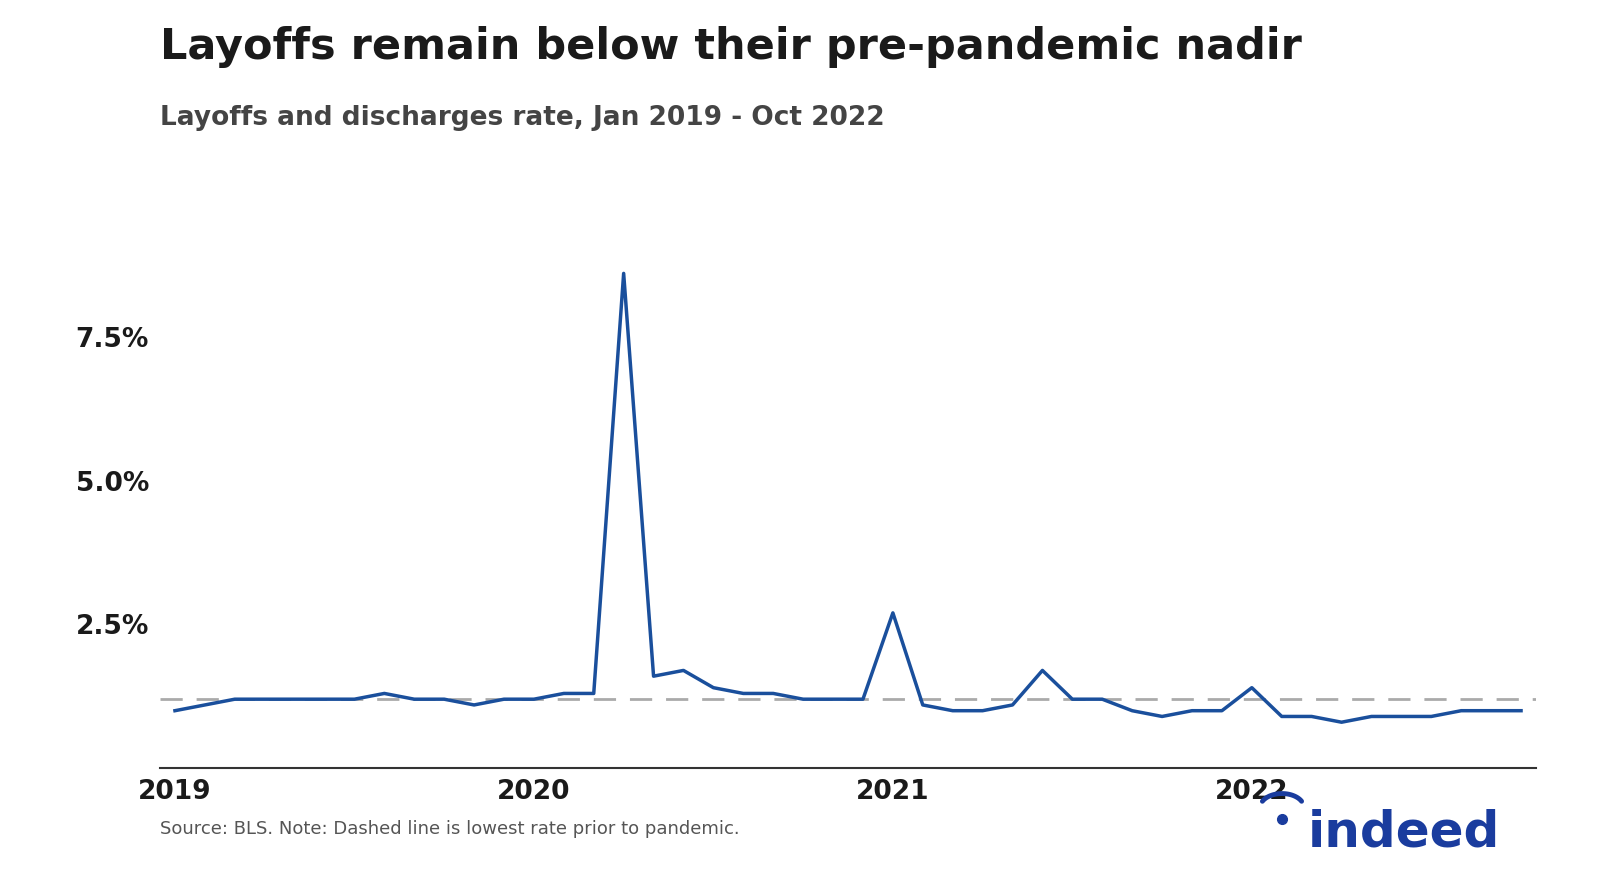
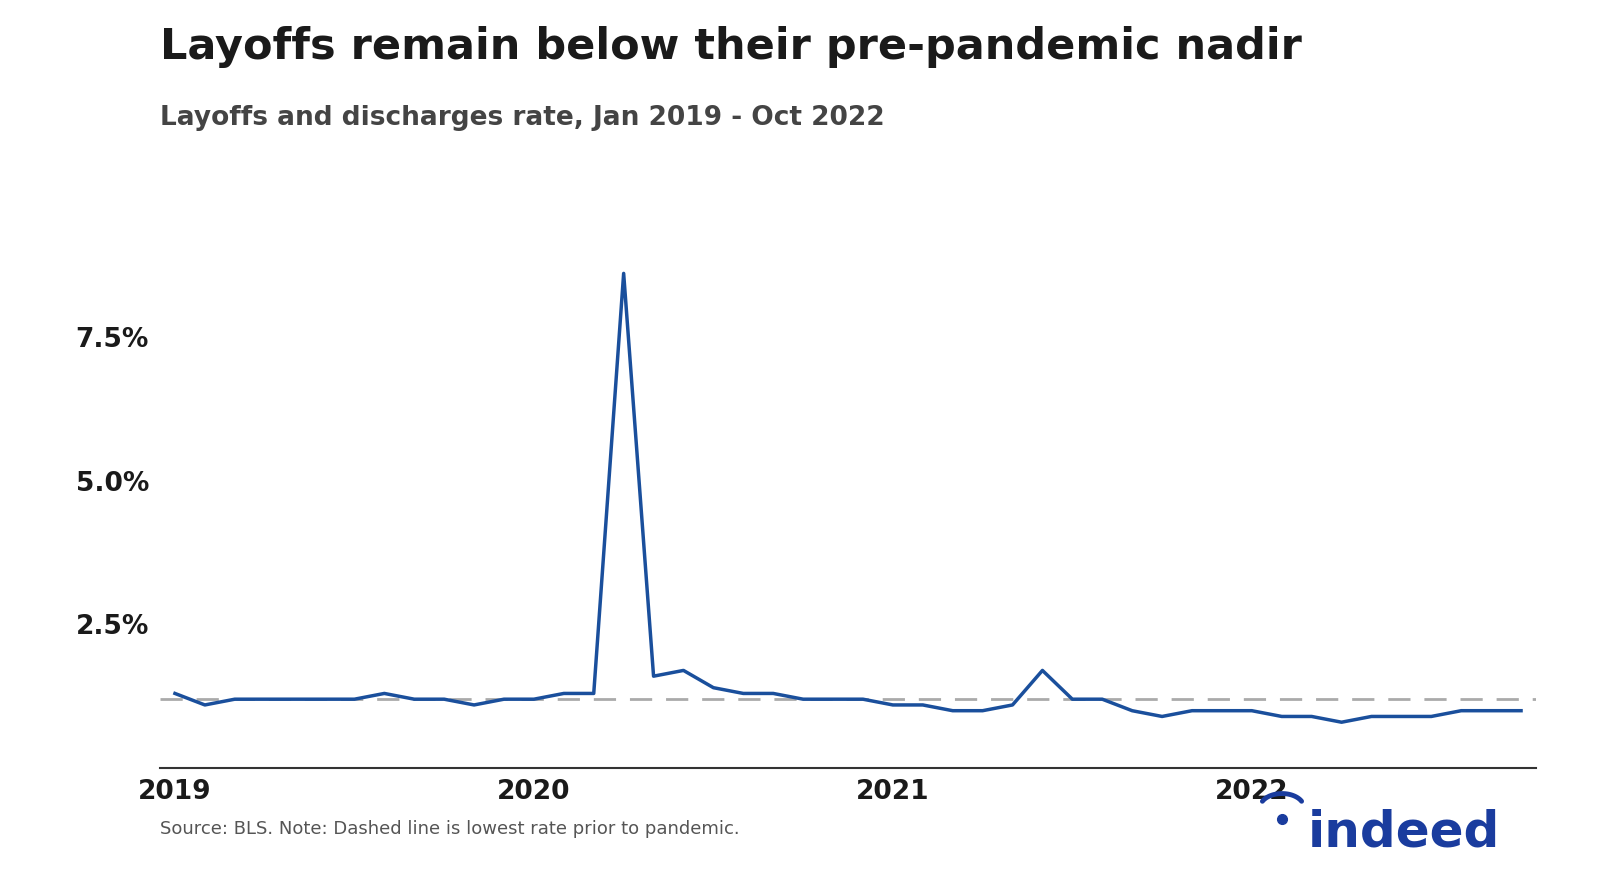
2019: 1.0% -> 1.3%
2021: 2.7% -> 1.1%
2022: 1.4% -> 1.0%
